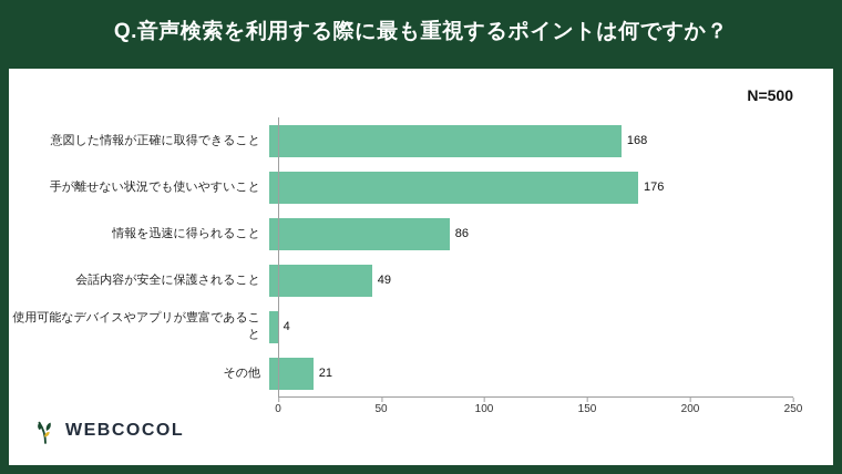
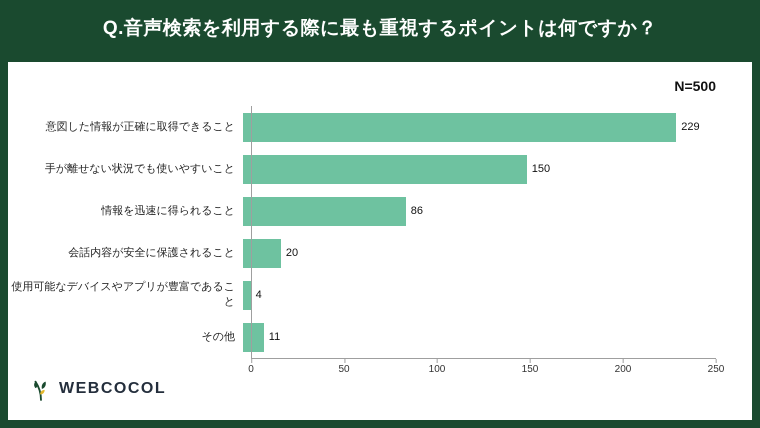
意図した情報が正確に取得できること: 168 -> 229
手が離せない状況でも使いやすいこと: 176 -> 150
会話内容が安全に保護されること: 49 -> 20
その他: 21 -> 11
